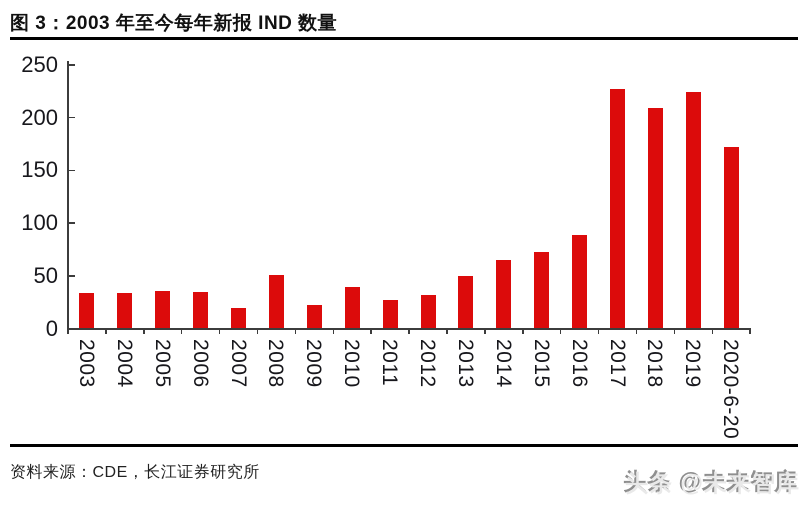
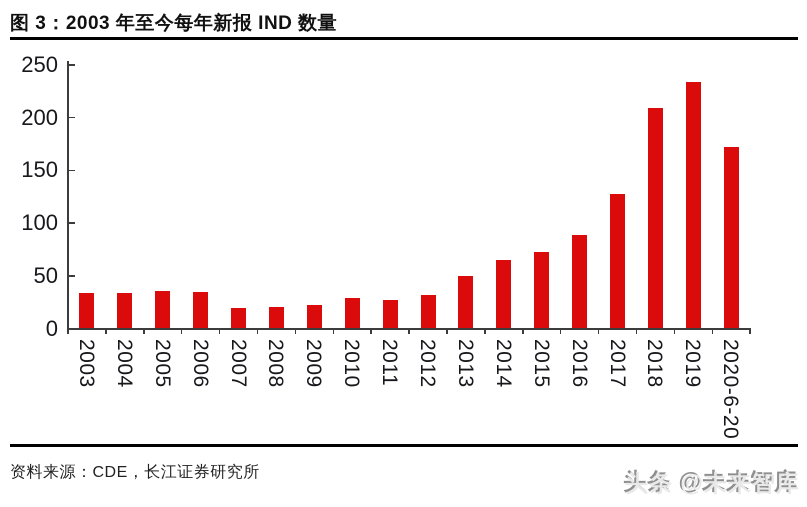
2008: 51 -> 20
2010: 39 -> 29
2017: 227 -> 128
2019: 224 -> 234
